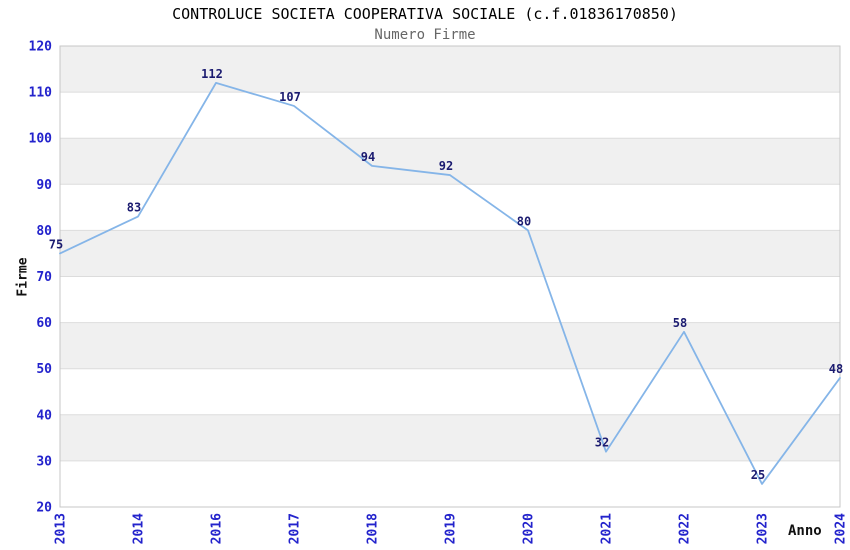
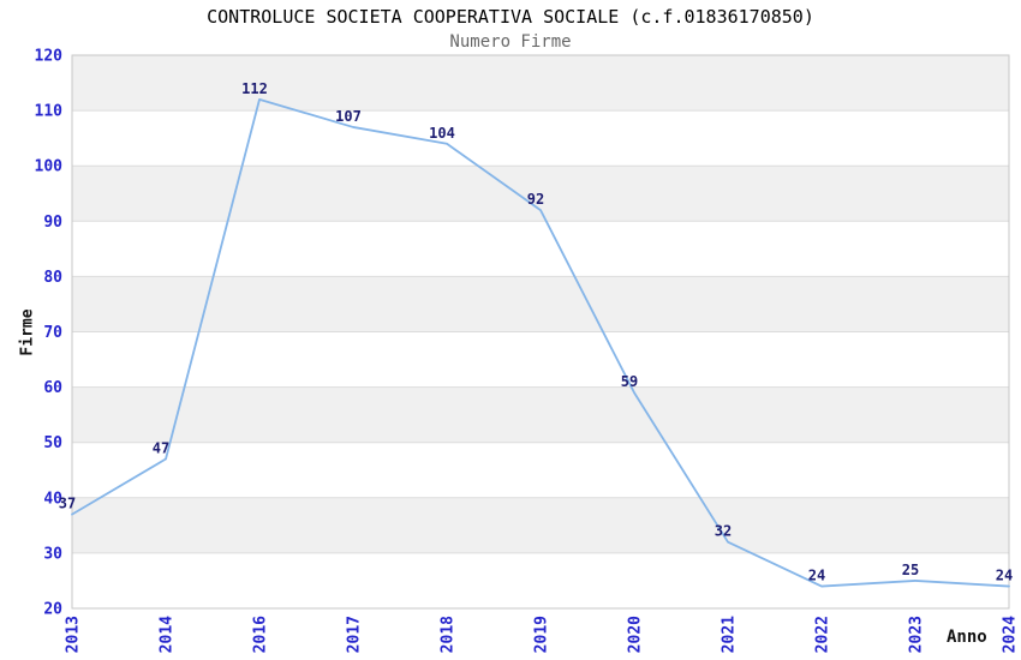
2013: 75 -> 37
2014: 83 -> 47
2018: 94 -> 104
2020: 80 -> 59
2022: 58 -> 24
2024: 48 -> 24
